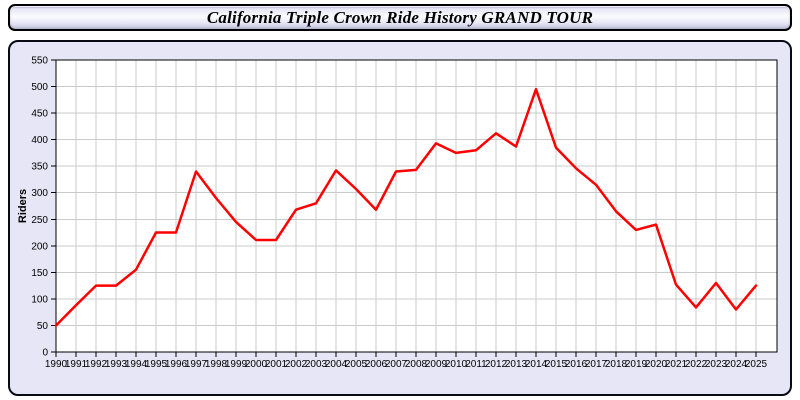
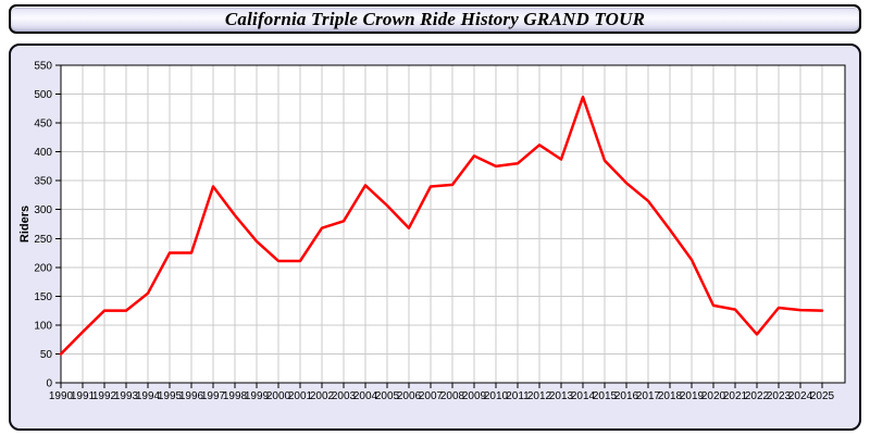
2019: 230 -> 210
2020: 240 -> 130
2024: 80 -> 130
